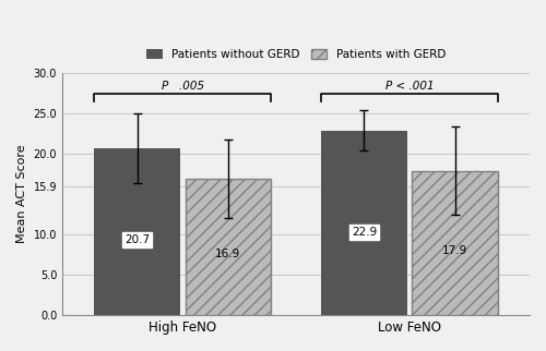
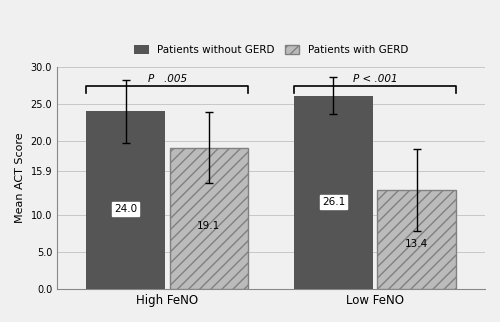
Patients without GERD/High FeNO: 20.7 -> 24.0
Patients with GERD/High FeNO: 16.9 -> 19.1
Patients without GERD/Low FeNO: 22.9 -> 26.1
Patients with GERD/Low FeNO: 17.9 -> 13.4
